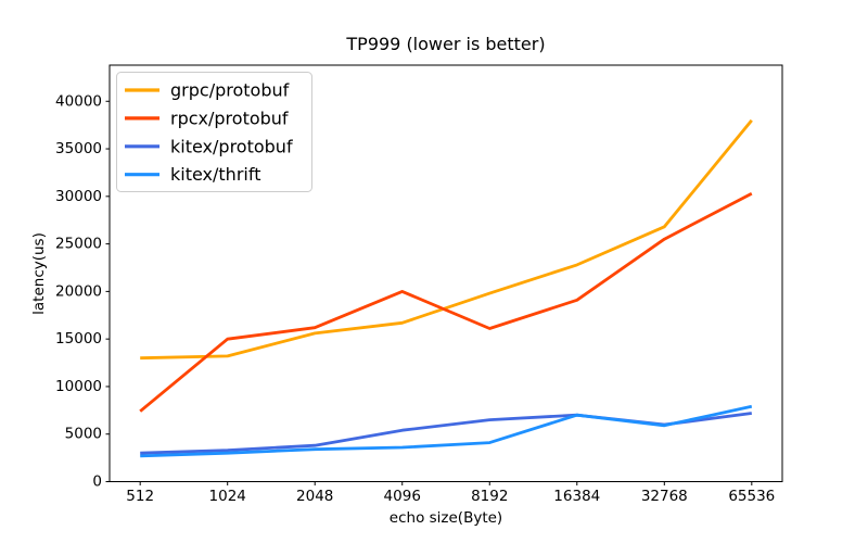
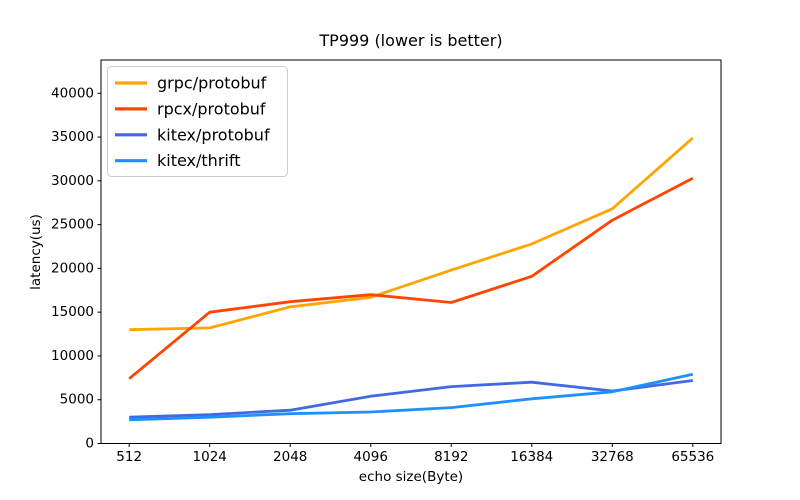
rpcx/protobuf/4096: 20000 -> 17000
kitex/thrift/16384: 7000 -> 5000
grpc/protobuf/65536: 38000 -> 35000
